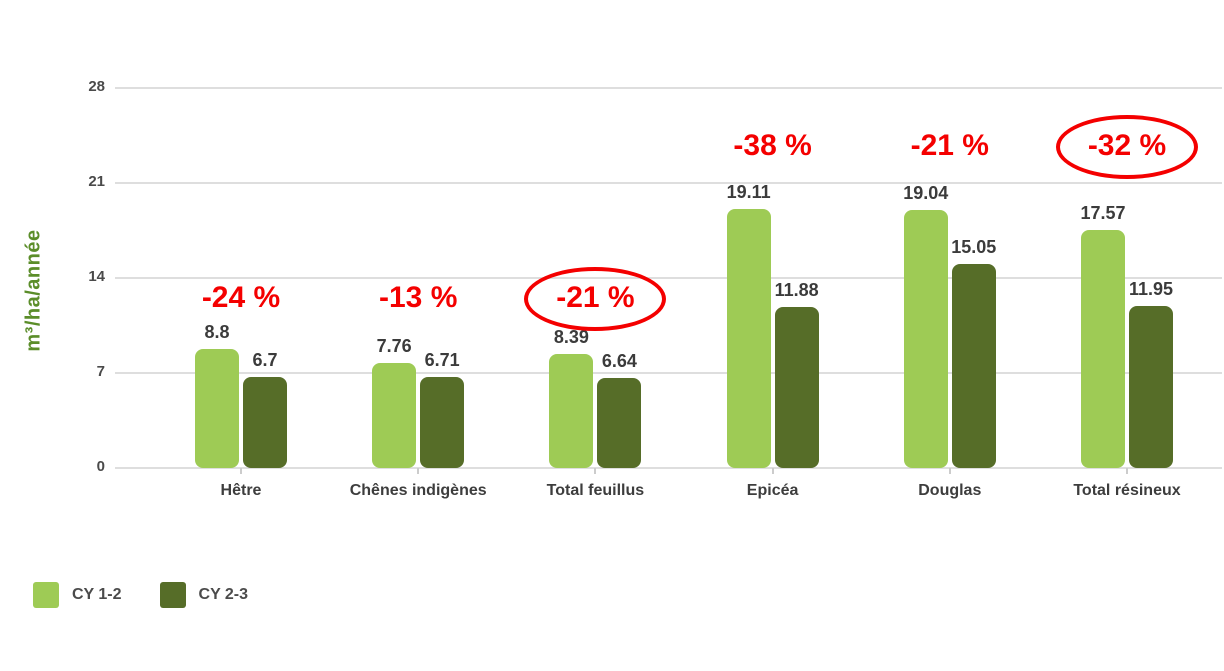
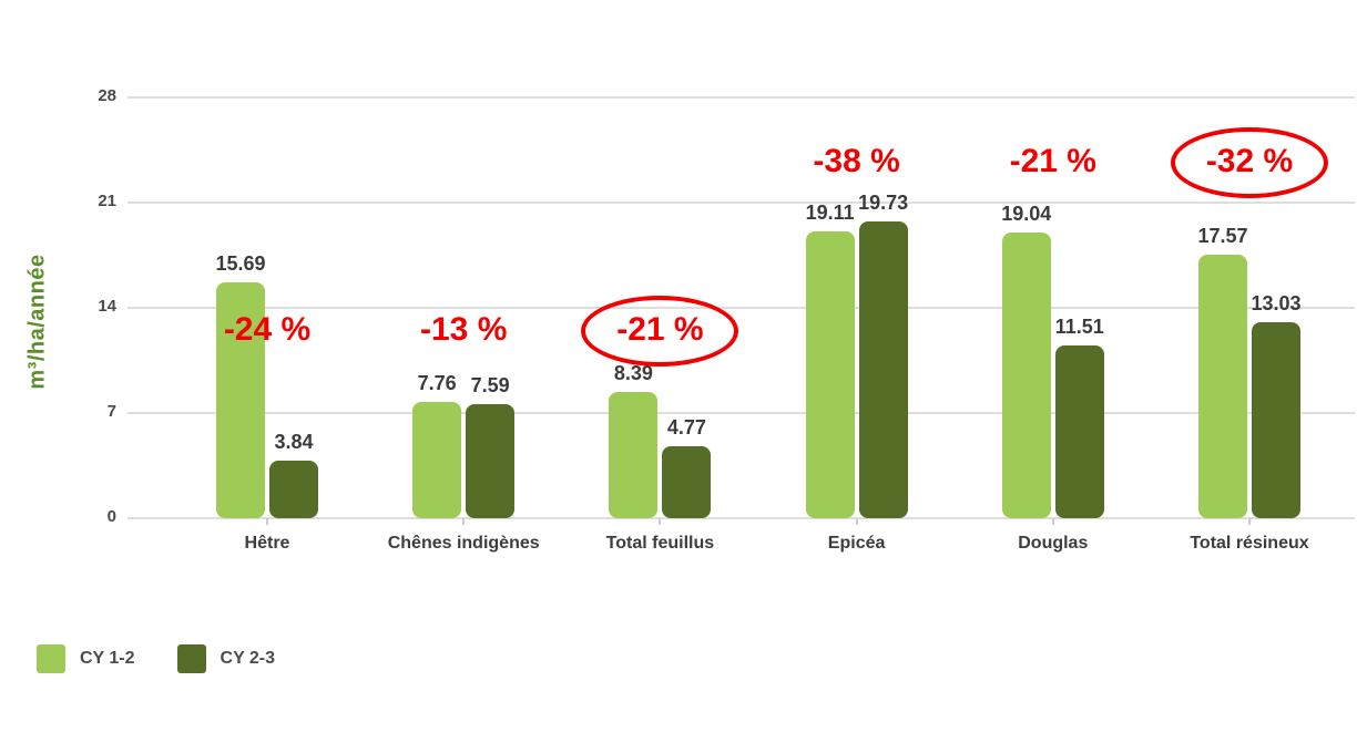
CY 1-2/Hêtre: 8.8 -> 15.69
CY 2-3/Hêtre: 6.7 -> 3.84
CY 2-3/Chênes indigènes: 6.71 -> 7.59
CY 2-3/Total feuillus: 6.64 -> 4.77
CY 2-3/Epicéa: 11.88 -> 19.73
CY 2-3/Douglas: 15.05 -> 11.51
CY 2-3/Total résineux: 11.95 -> 13.03
